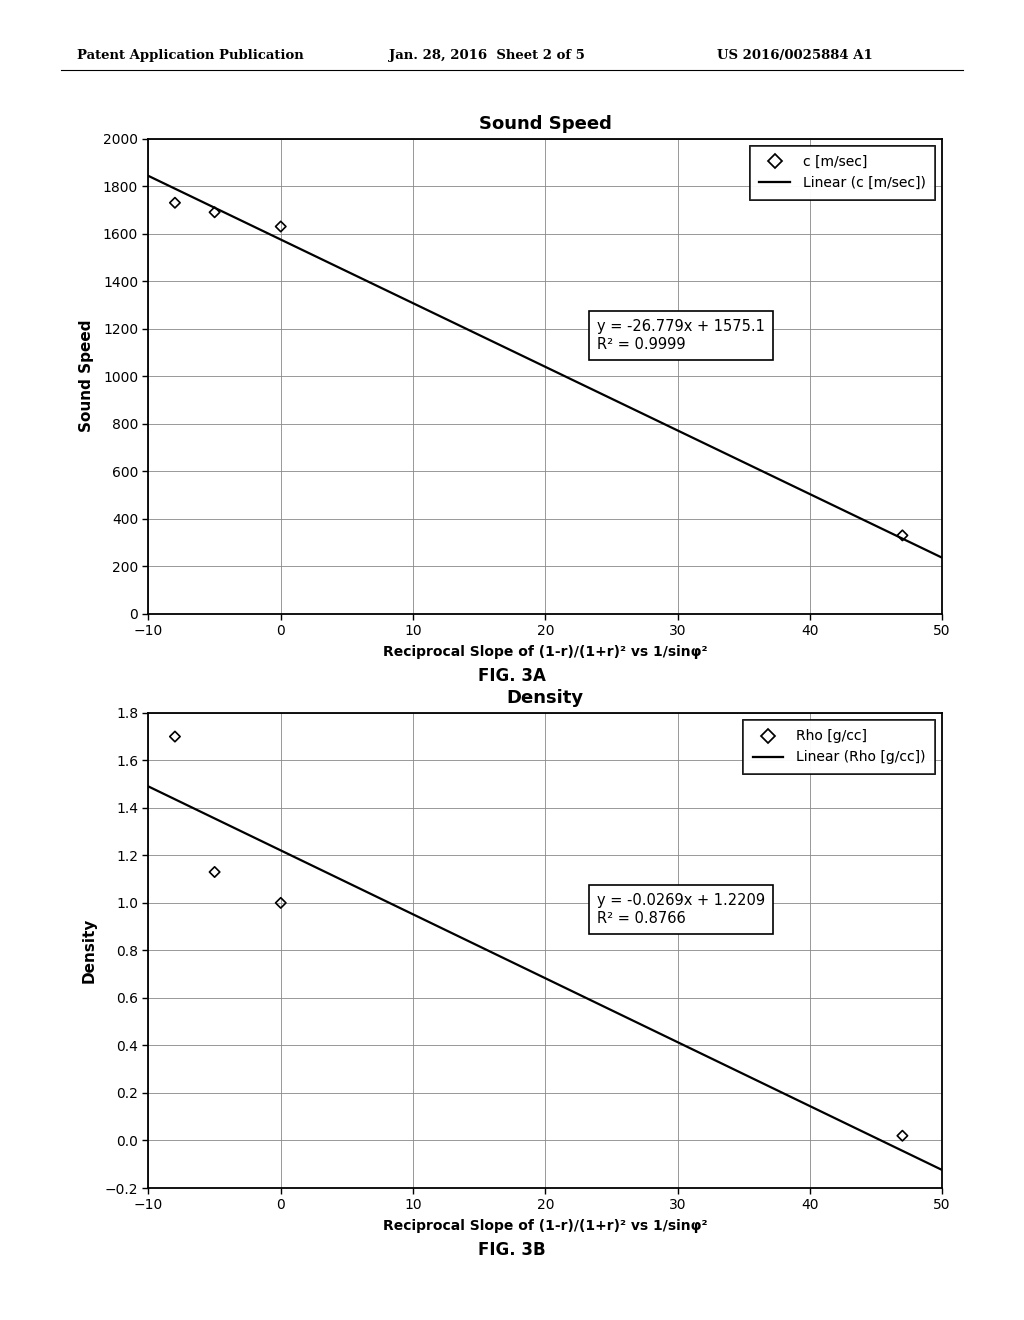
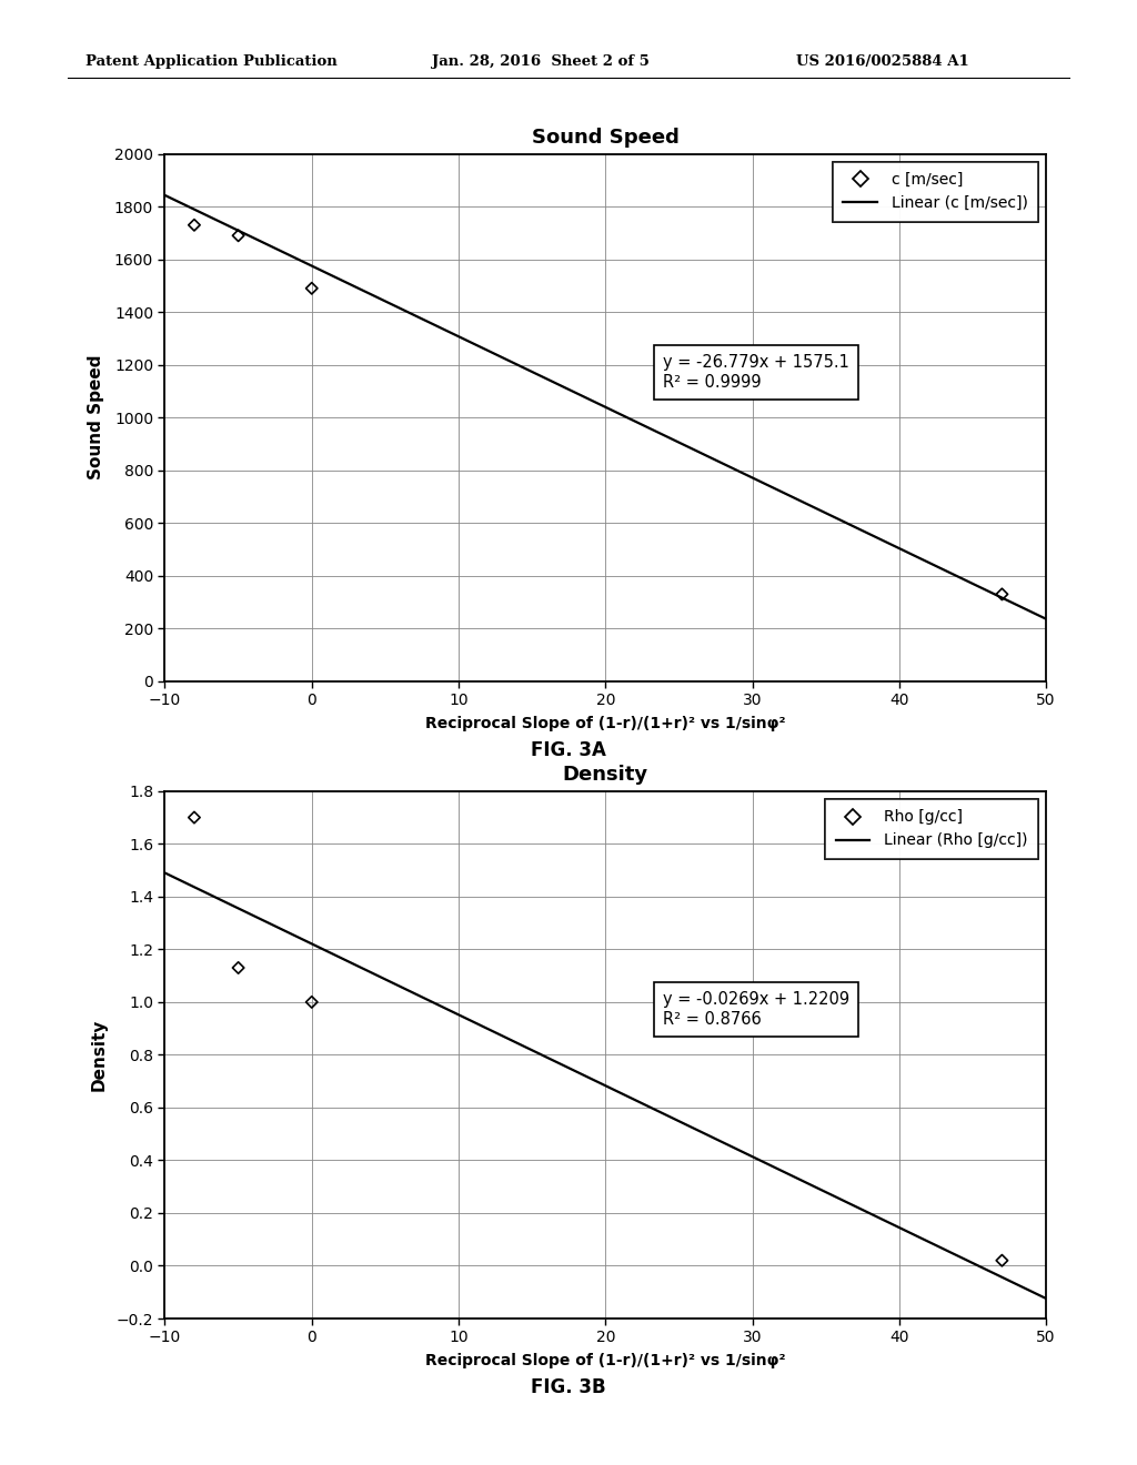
Sound Speed/0: 1630 -> 1490
